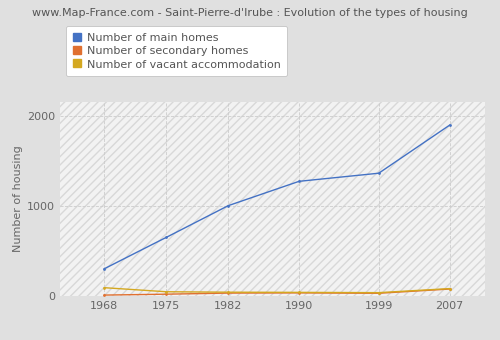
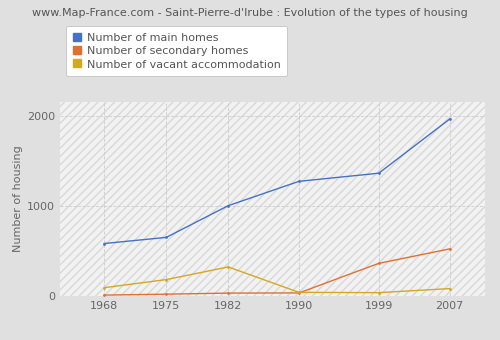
Number of main homes/1968: 300 -> 580
Number of vacant accommodation/1975: 40 -> 180
Number of vacant accommodation/1982: 40 -> 320
Number of secondary homes/1999: 30 -> 360
Number of main homes/2007: 1890 -> 1960
Number of secondary homes/2007: 80 -> 520
